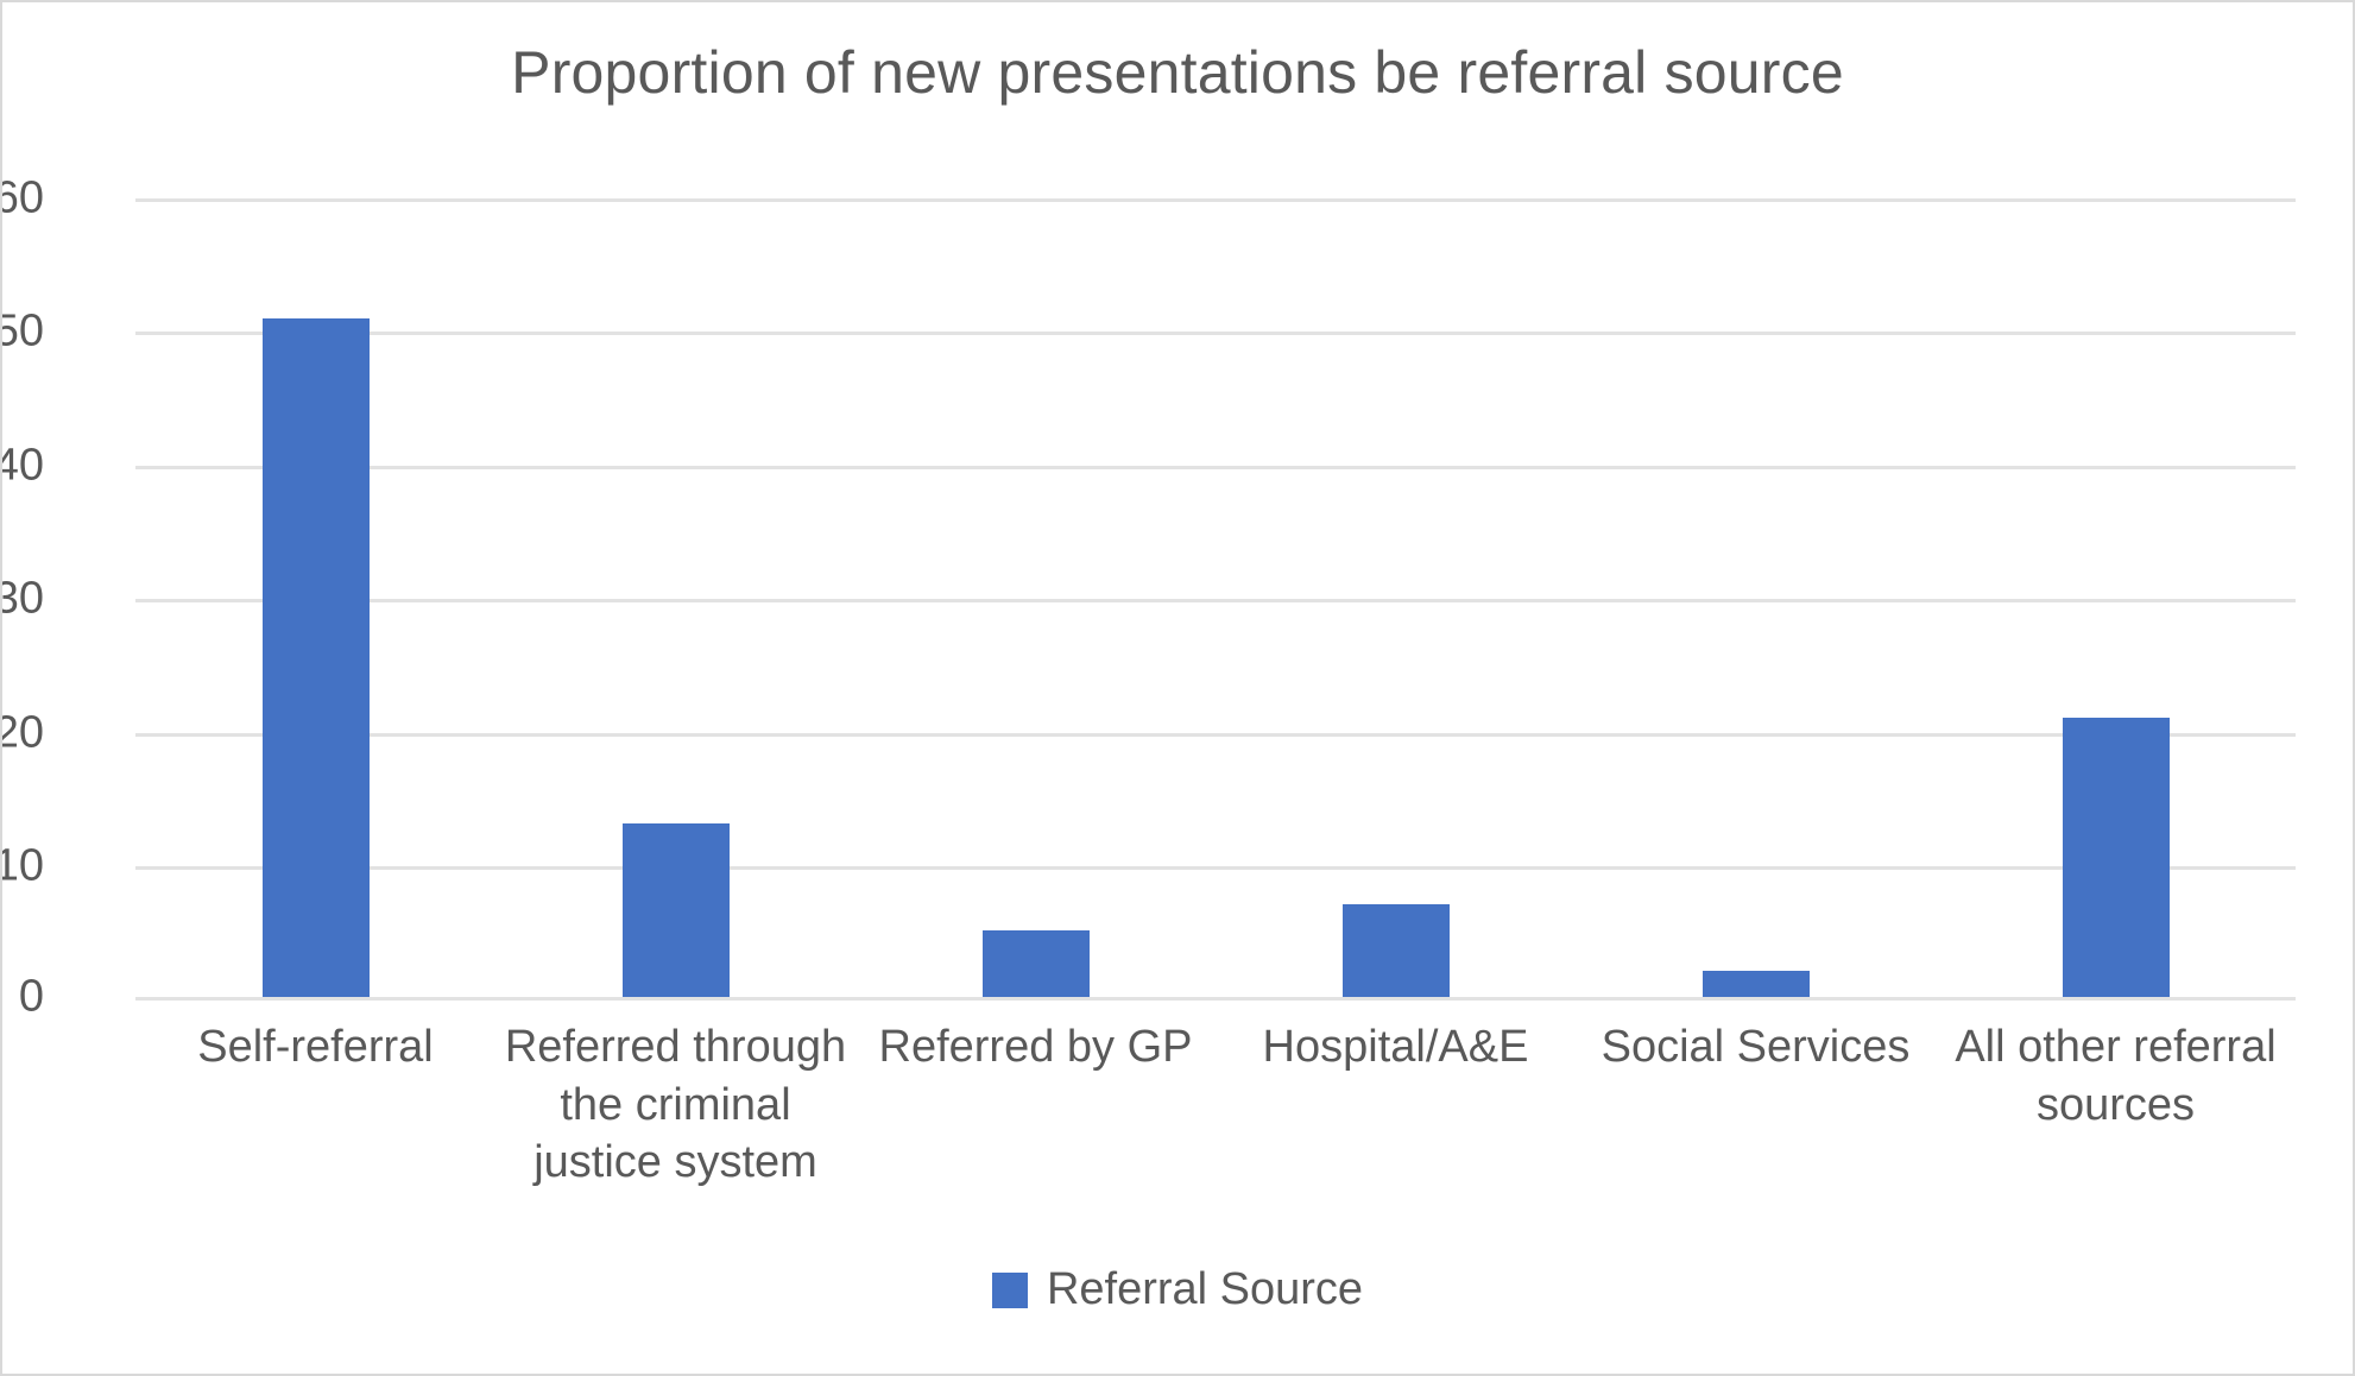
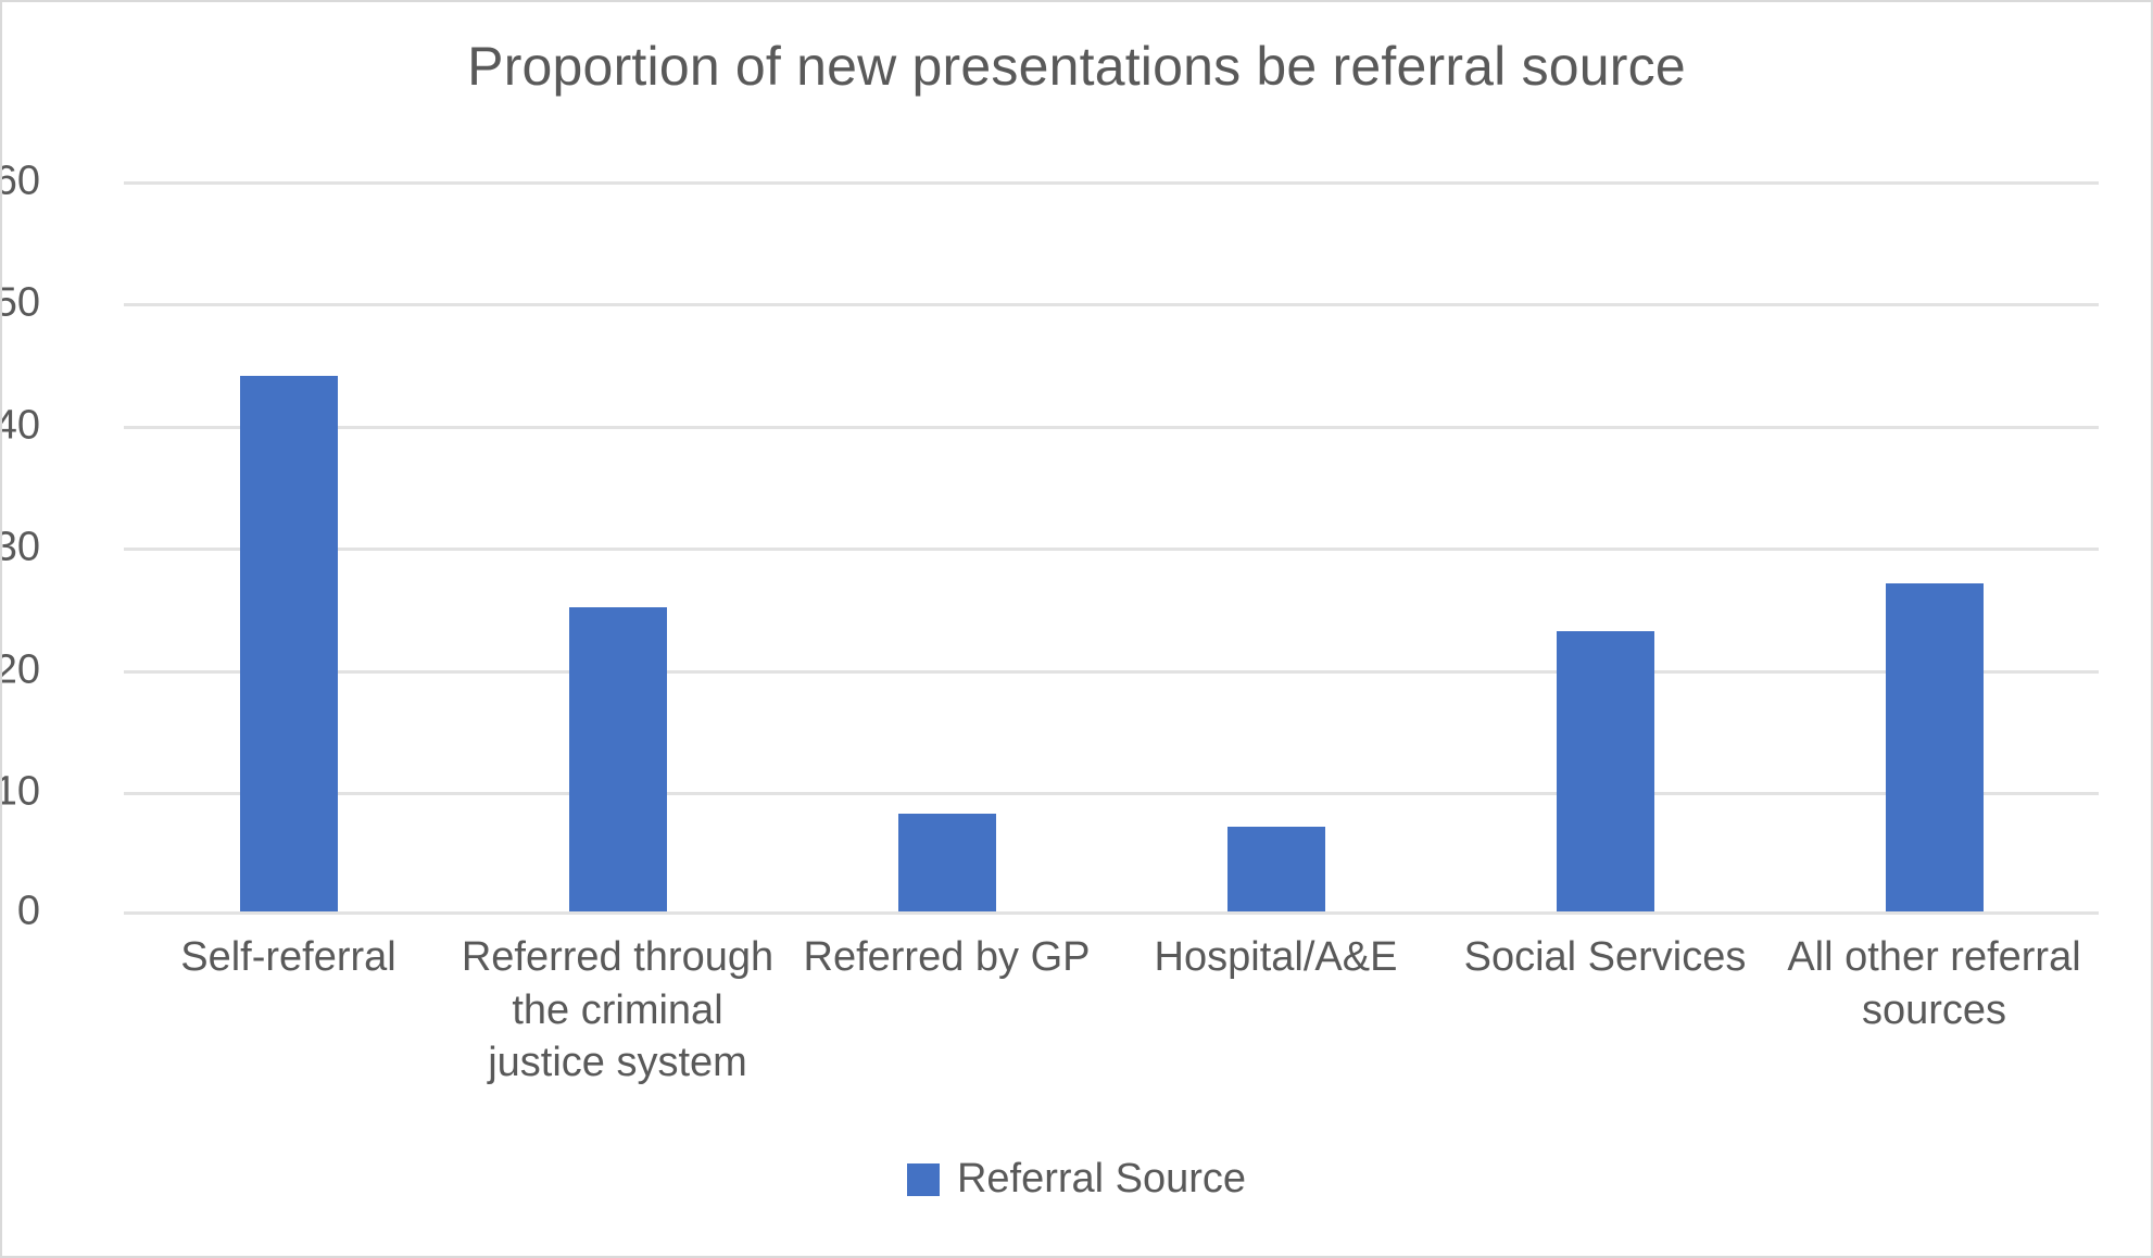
Self-referral: 51 -> 44
Referred through the criminal justice system: 13 -> 25
Referred by GP: 5 -> 8
Social Services: 2 -> 23
All other referral sources: 21 -> 27
